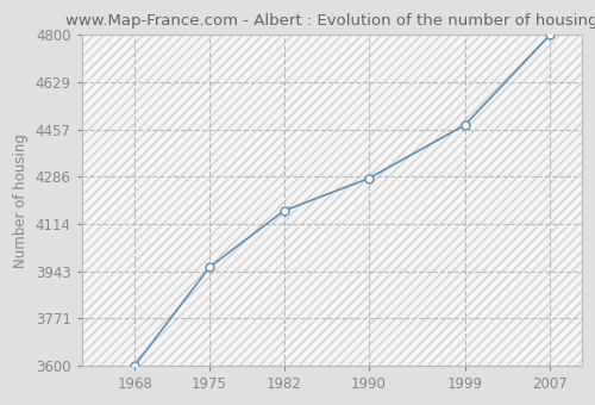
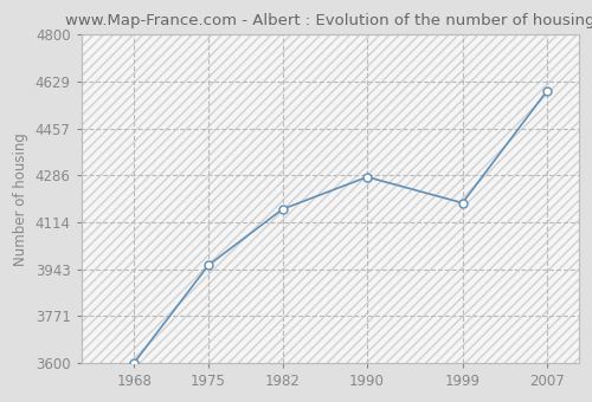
1999: 4473 -> 4185
2007: 4800 -> 4595
